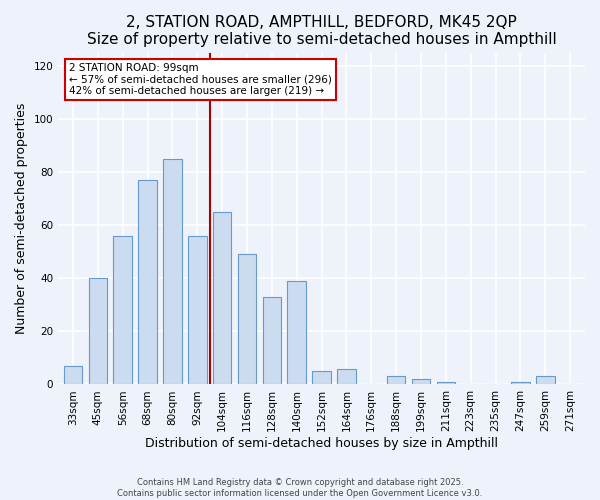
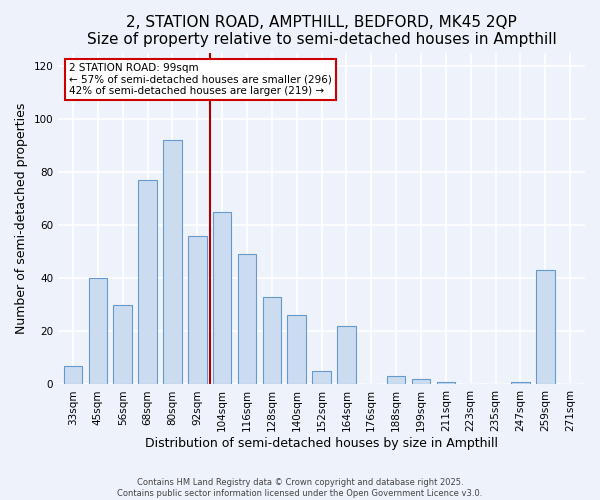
56sqm: 56 -> 30
80sqm: 85 -> 92
140sqm: 39 -> 26
164sqm: 6 -> 22
259sqm: 3 -> 43
